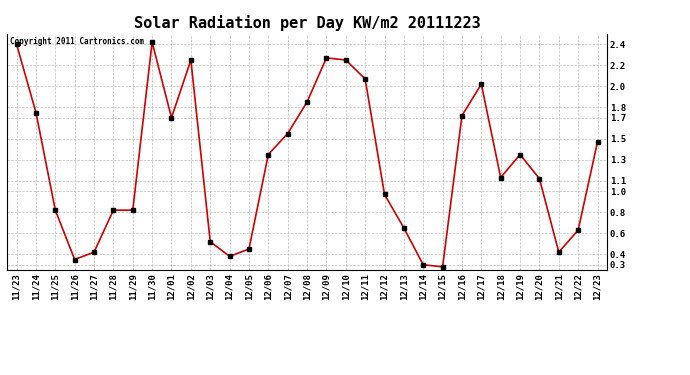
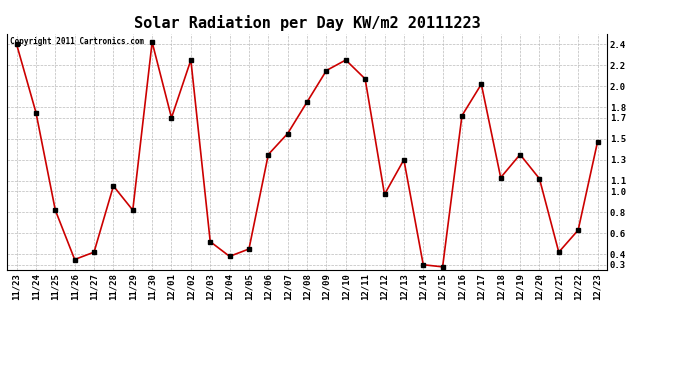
11/28: 0.82 -> 1.05
12/09: 2.27 -> 2.15
12/13: 0.65 -> 1.30
